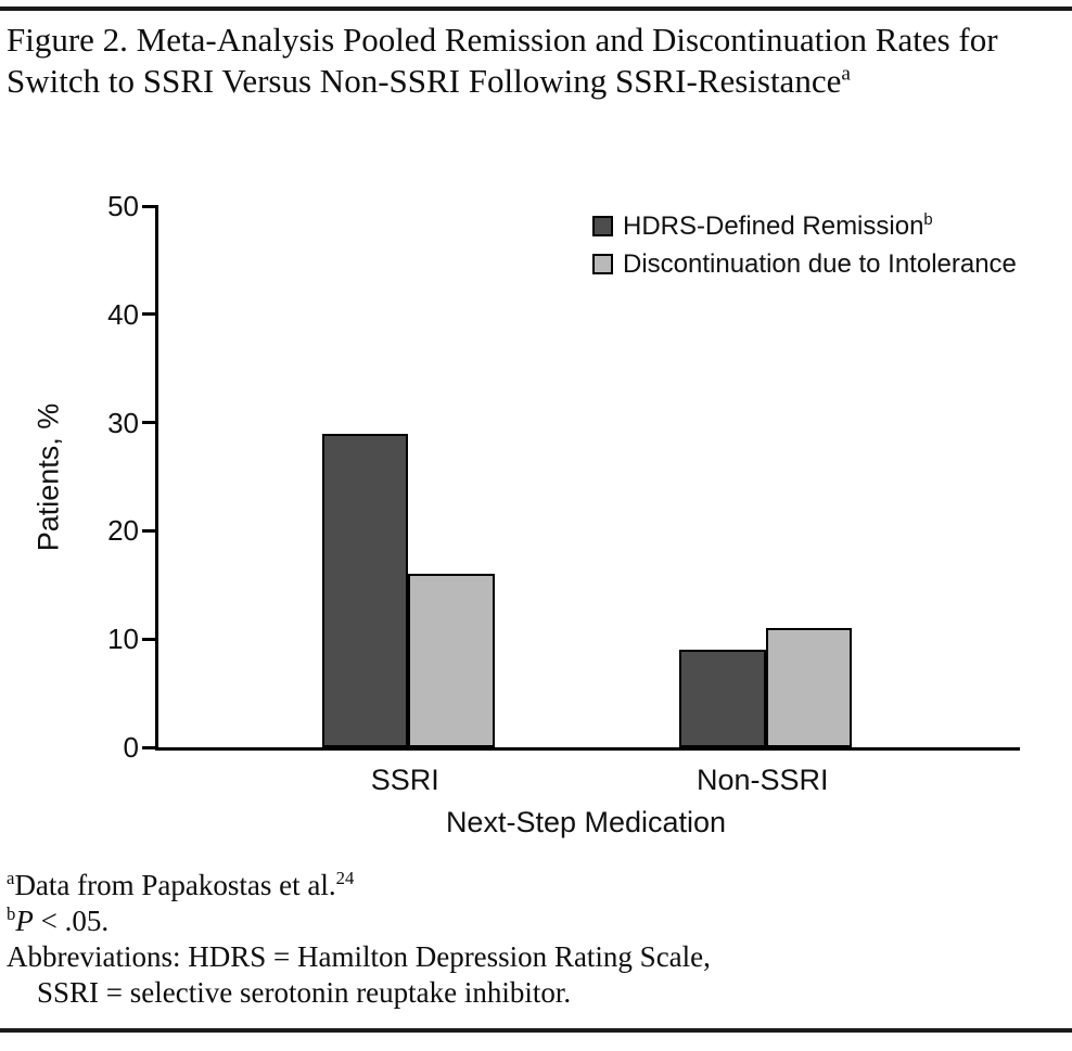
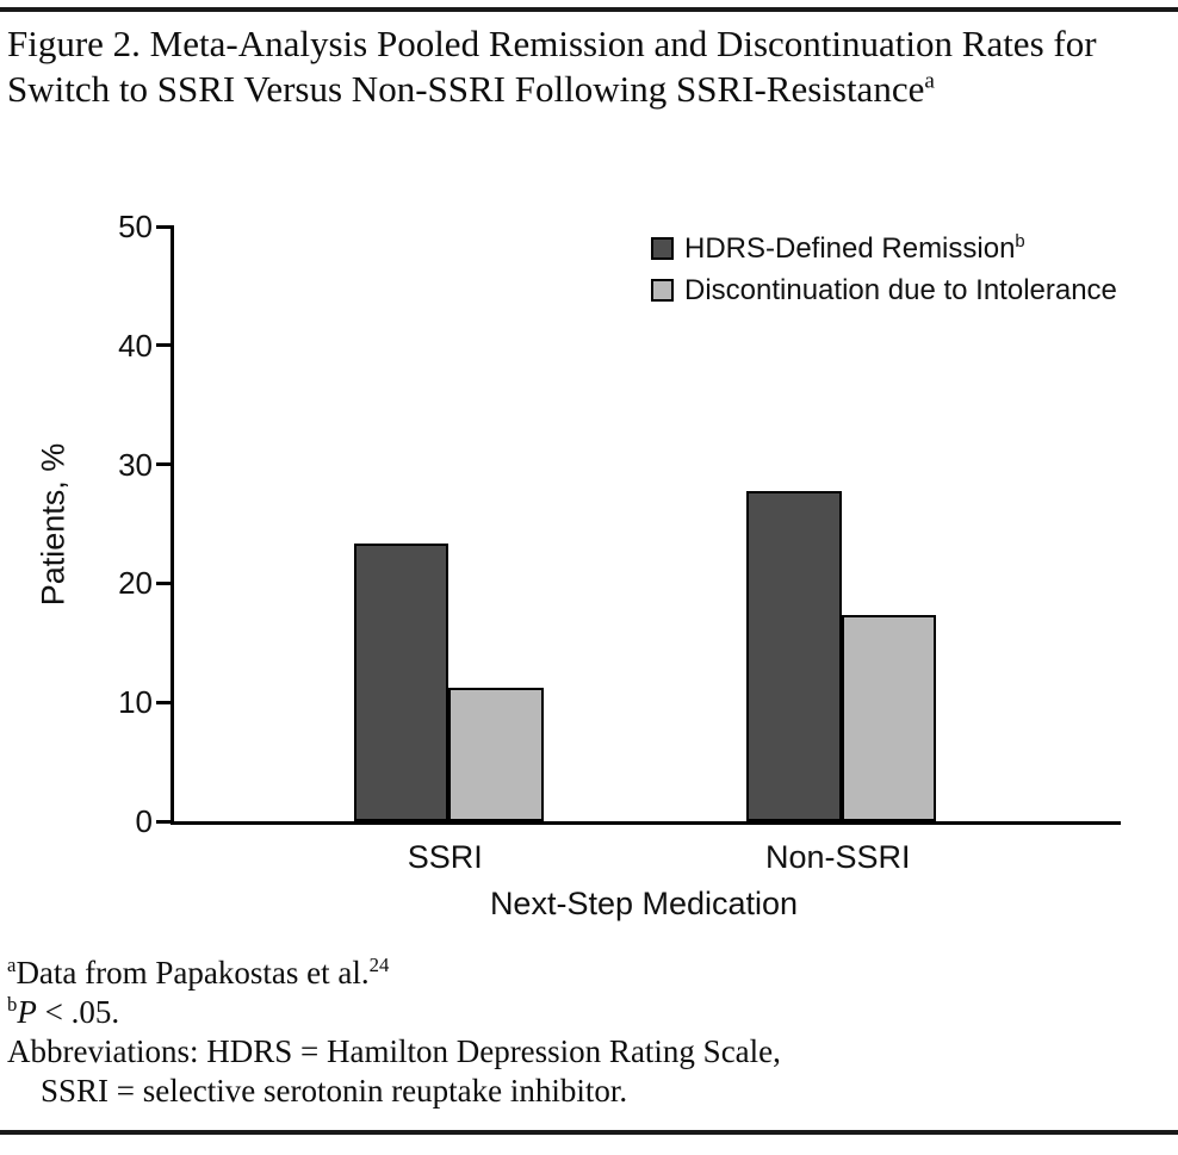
HDRS-Defined Remission/SSRI: 29 -> 23
Discontinuation due to Intolerance/SSRI: 16 -> 11
HDRS-Defined Remission/Non-SSRI: 9 -> 28
Discontinuation due to Intolerance/Non-SSRI: 11 -> 17
